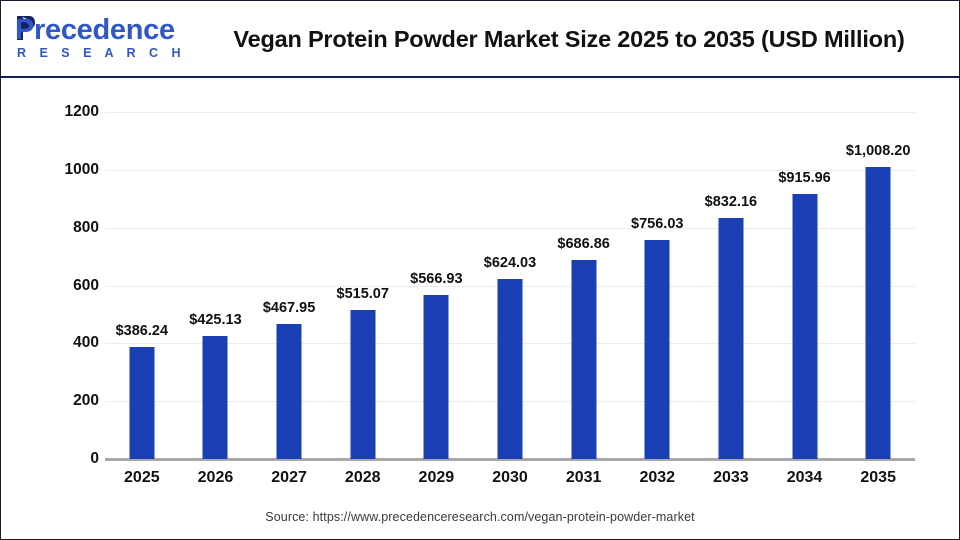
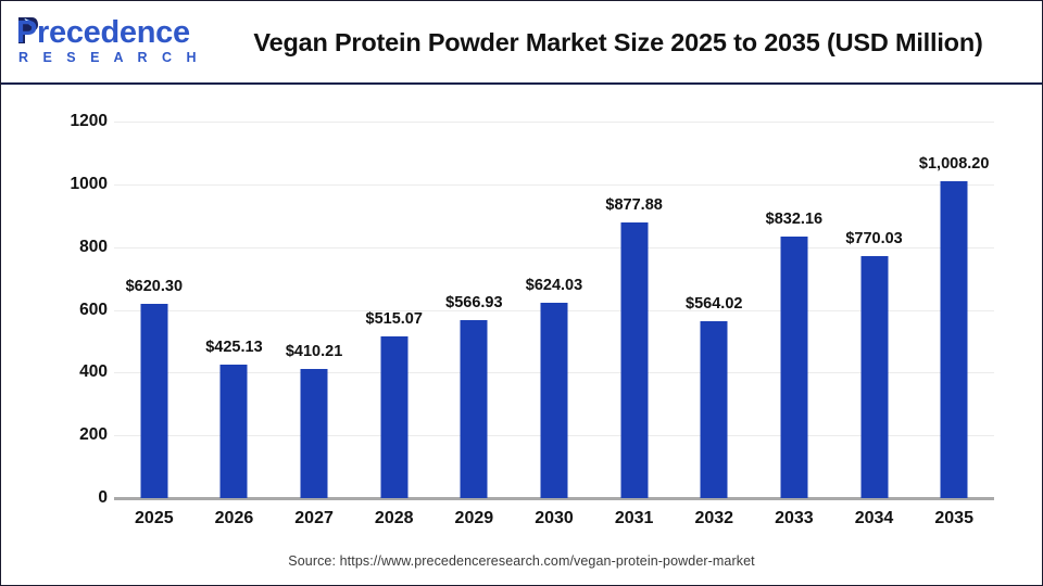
2025: $386.24 -> $620.30
2027: $467.95 -> $410.21
2031: $686.86 -> $877.88
2032: $756.03 -> $564.02
2034: $915.96 -> $770.03
